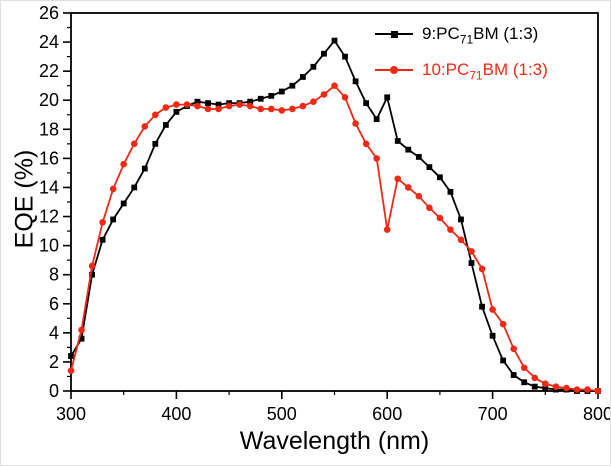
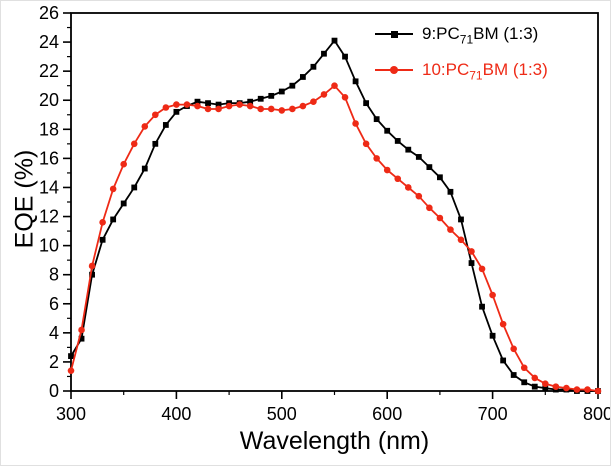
9:PC71BM (1:3)/600: 20.2 -> 17.9
10:PC71BM (1:3)/600: 11.1 -> 15.2
10:PC71BM (1:3)/700: 5.6 -> 6.6
